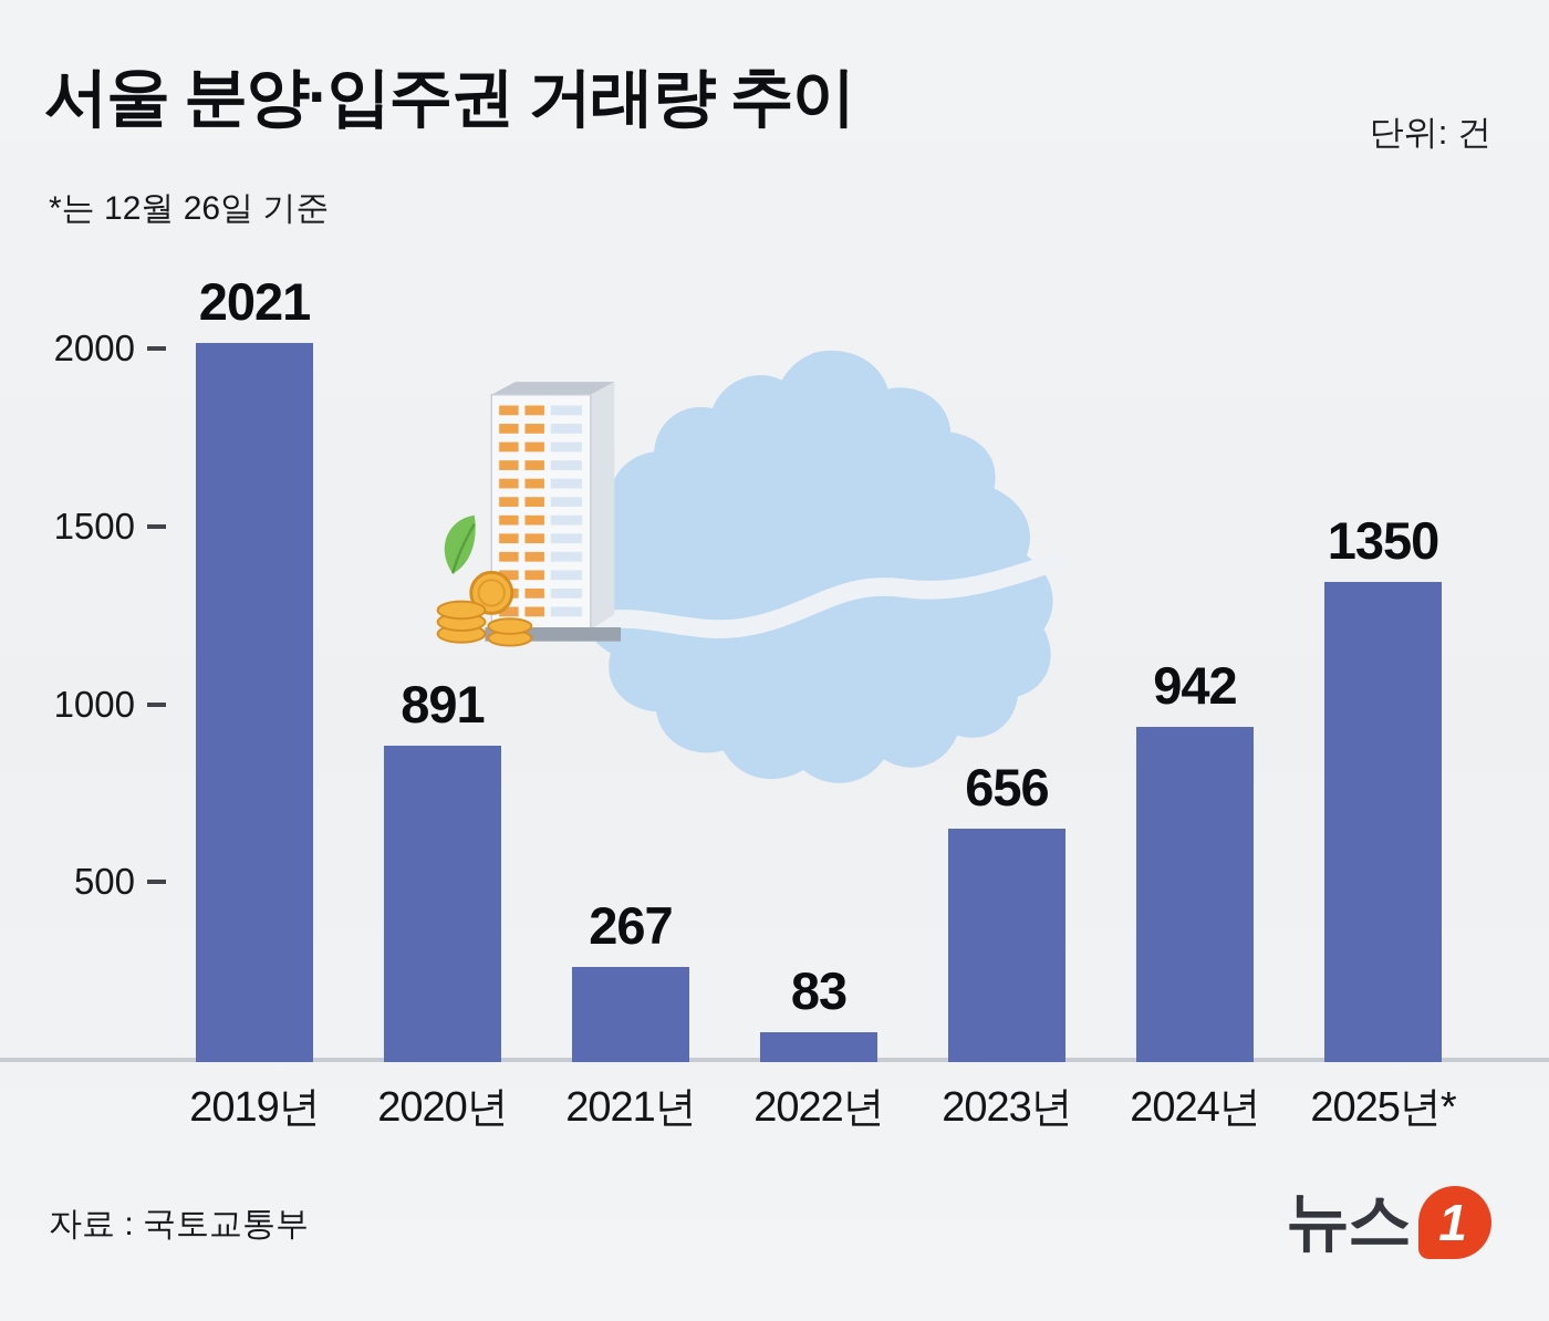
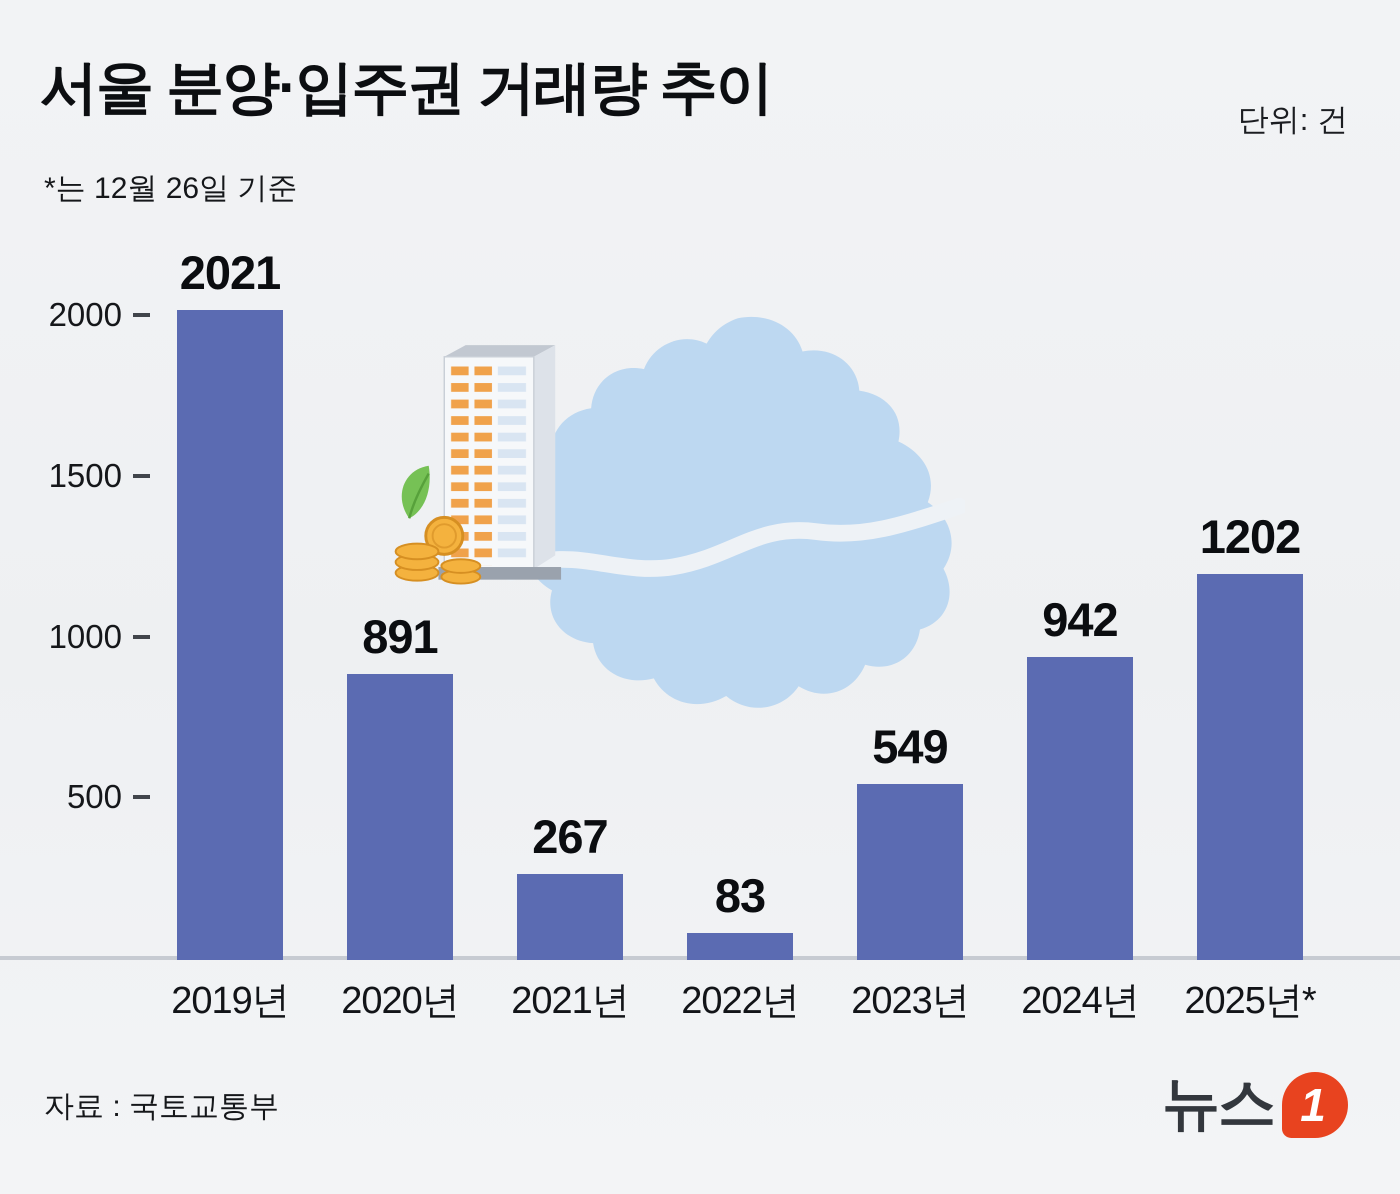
2023년: 656 -> 549
2025년*: 1350 -> 1202
